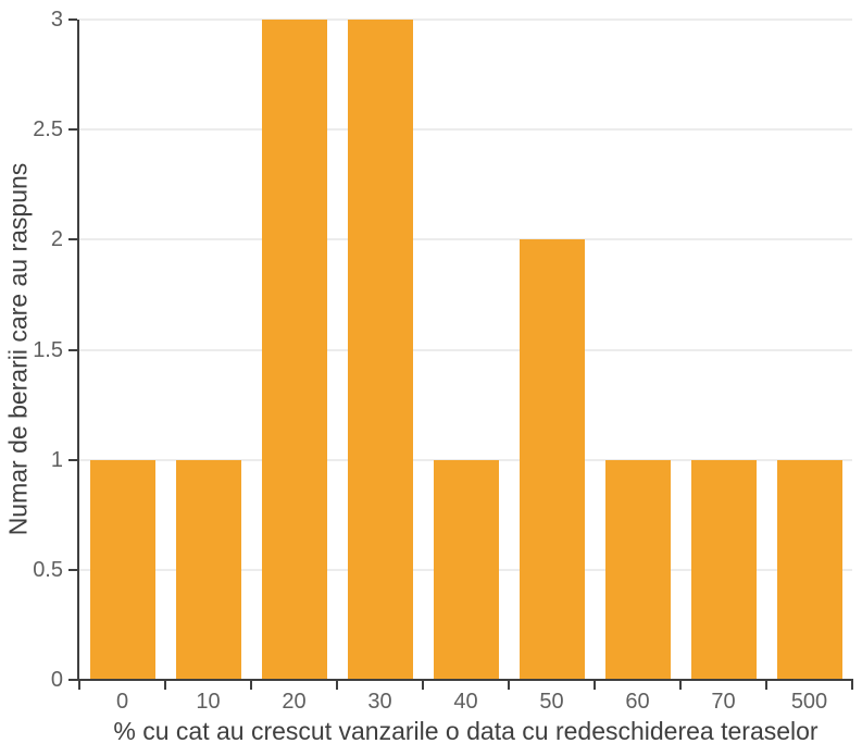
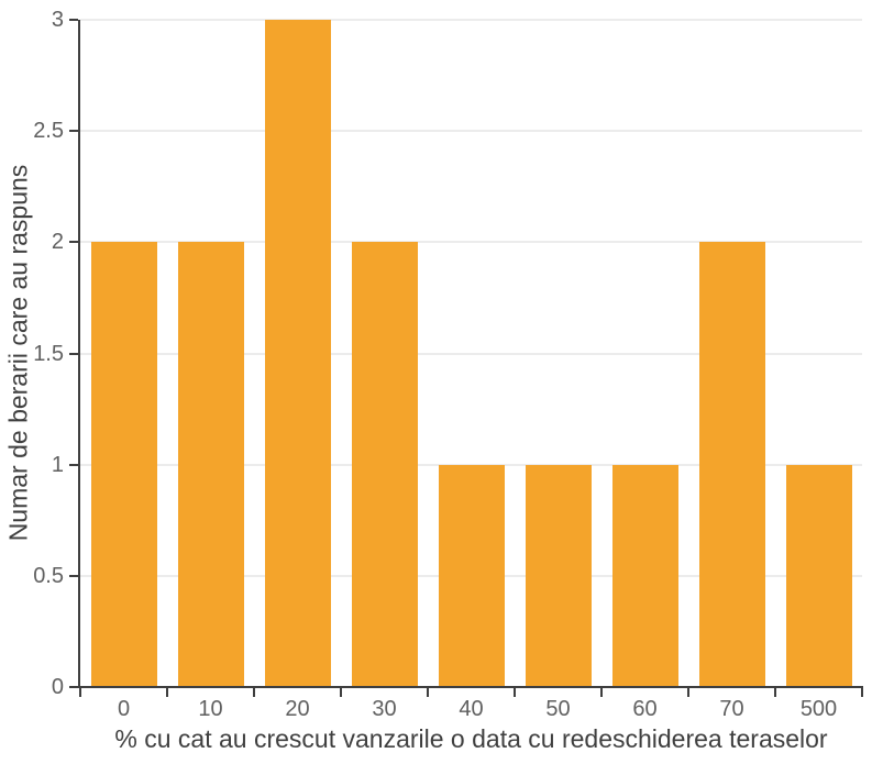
0: 1 -> 2
10: 1 -> 2
30: 3 -> 2
50: 2 -> 1
70: 1 -> 2
